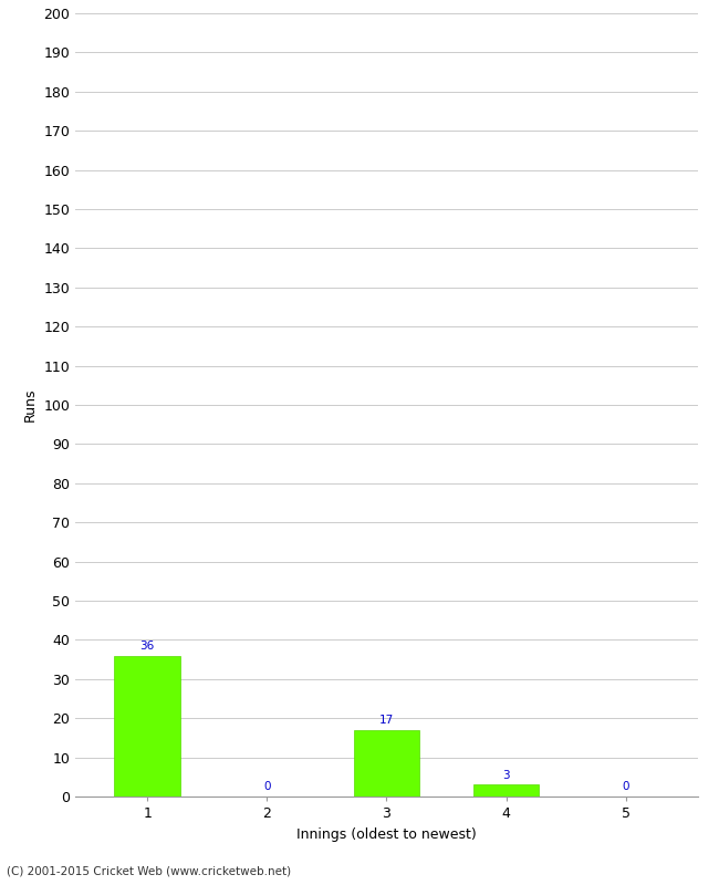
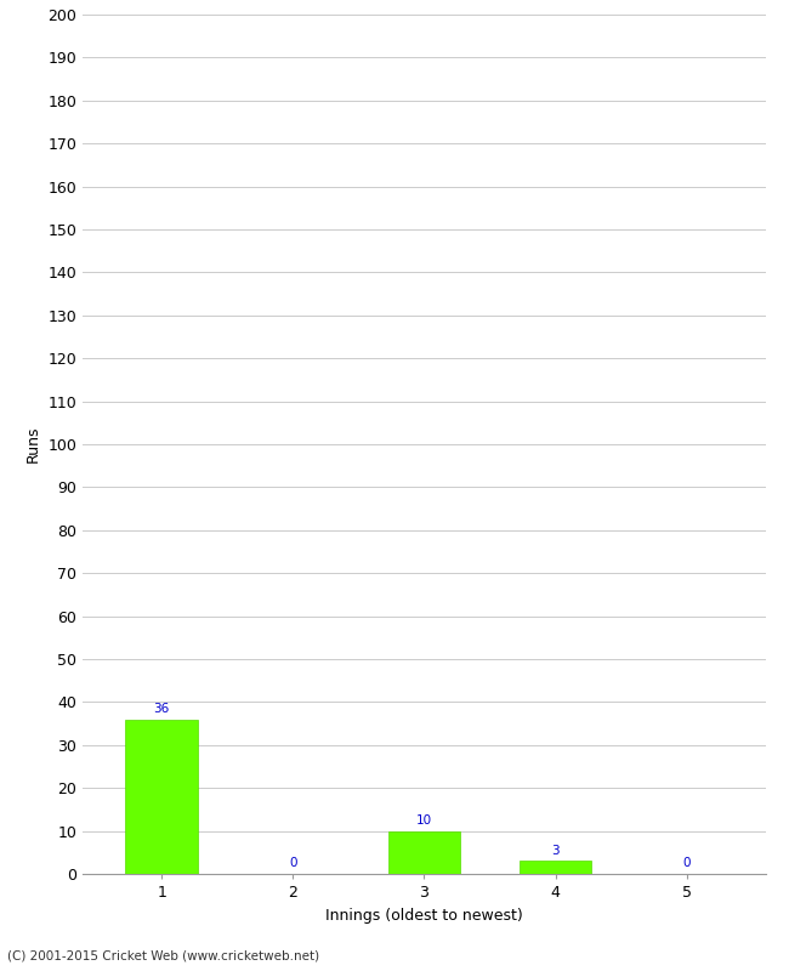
3: 17 -> 10
